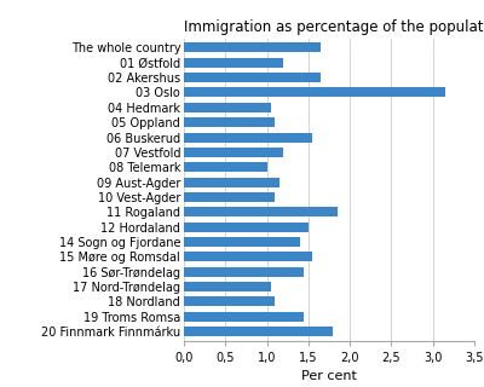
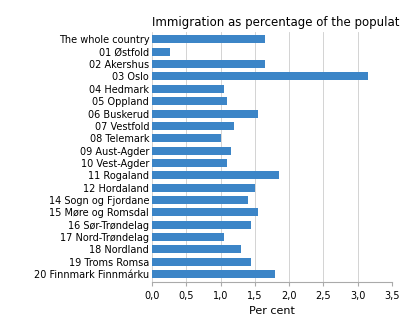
01 Østfold: 1,20 -> 0,26
18 Nordland: 1,10 -> 1,30
